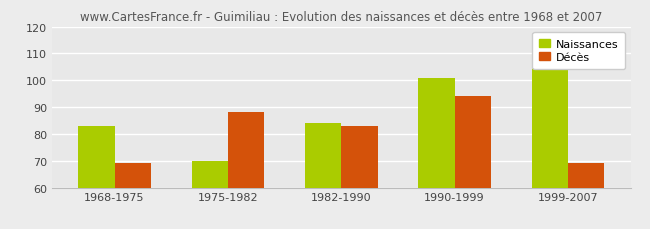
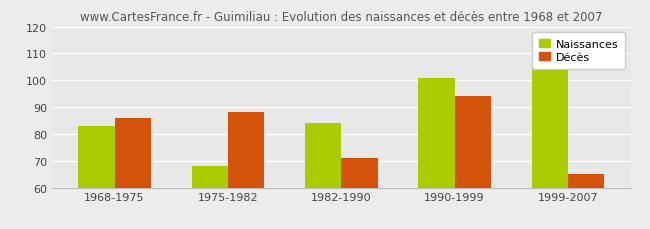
Décès/1968-1975: 69 -> 86
Naissances/1975-1982: 70 -> 68
Décès/1982-1990: 83 -> 71
Décès/1999-2007: 69 -> 65
